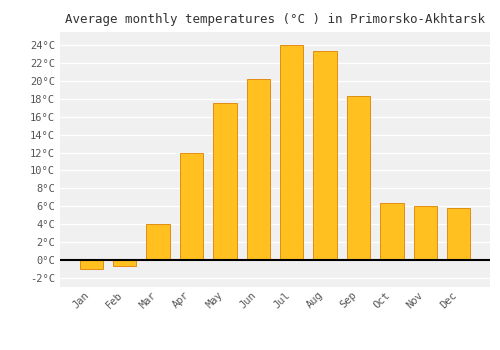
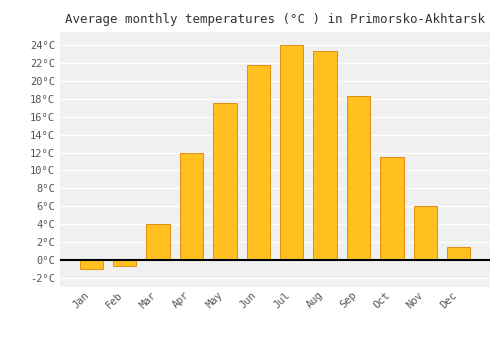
Jun: 20.2°C -> 21.8°C
Oct: 6.4°C -> 11.5°C
Dec: 5.8°C -> 1.5°C
